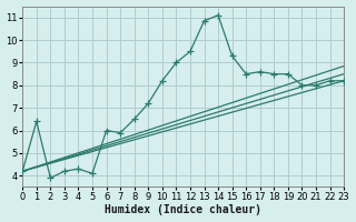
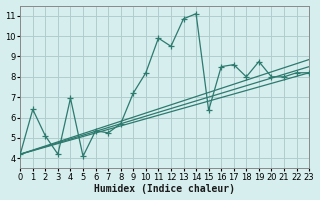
2: 3.90 -> 5.10
4: 4.30 -> 6.95
6: 6.00 -> 5.35
7: 5.90 -> 5.25
8: 6.50 -> 5.70
11: 9.00 -> 9.90
15: 9.30 -> 6.35
18: 8.50 -> 8.00
19: 8.50 -> 8.75
